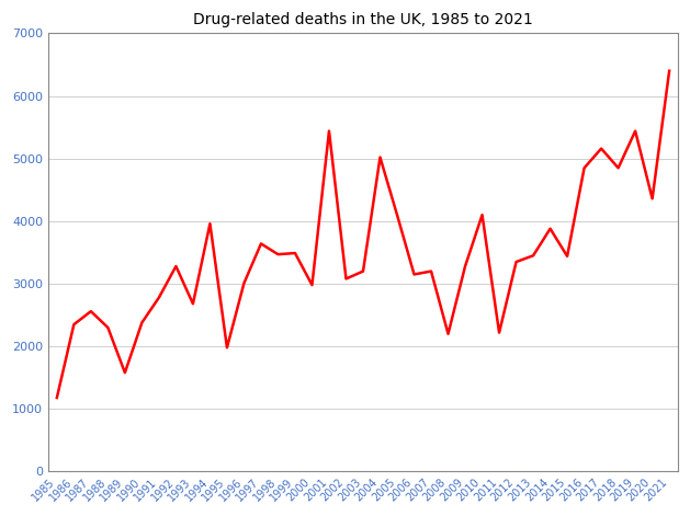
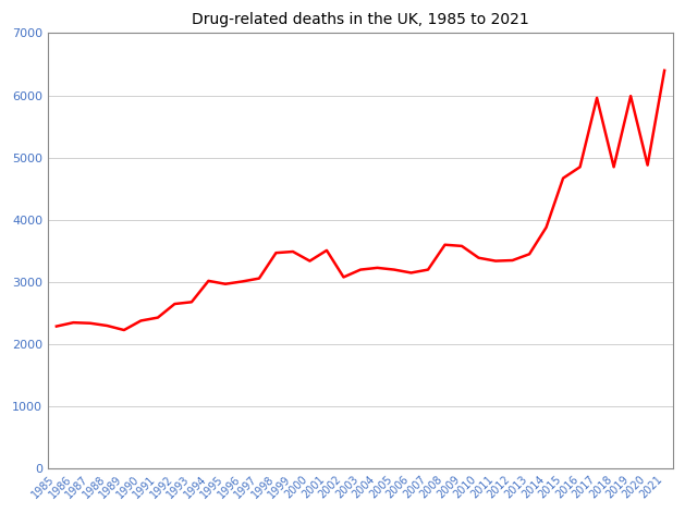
1985: 1180 -> 2290
1987: 2560 -> 2340
1989: 1580 -> 2230
1991: 2780 -> 2430
1992: 3280 -> 2650
1994: 3960 -> 3020
1995: 1980 -> 2970
1997: 3640 -> 3060
2000: 2980 -> 3340
2001: 5440 -> 3510
2004: 5020 -> 3230
2005: 4100 -> 3200
2008: 2200 -> 3600
2009: 3280 -> 3580
2010: 4100 -> 3390
2011: 2220 -> 3340
2015: 3440 -> 4670
2017: 5160 -> 5960
2019: 5440 -> 5990
2020: 4360 -> 4880
